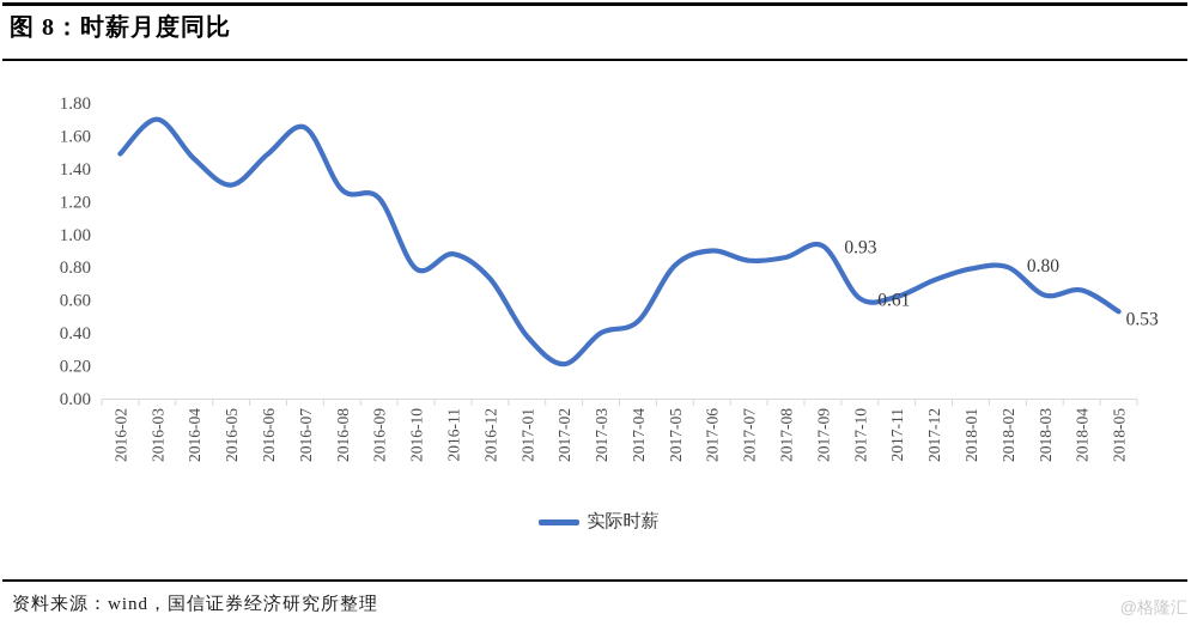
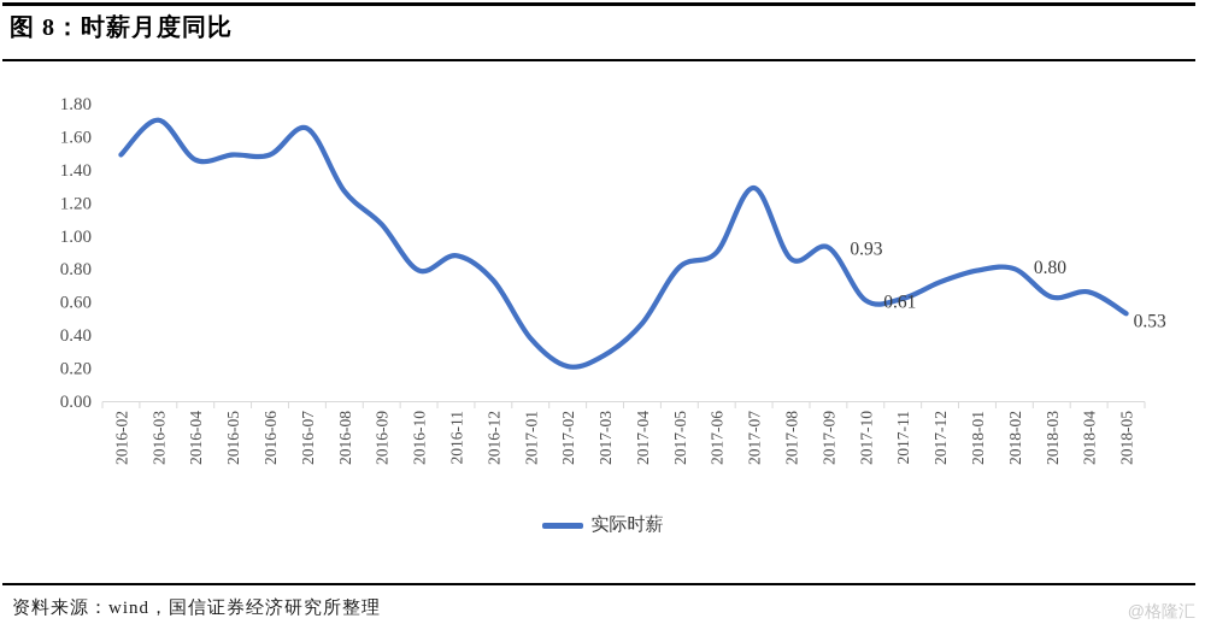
2016-05: 1.30 -> 1.49
2016-09: 1.22 -> 1.07
2017-03: 0.40 -> 0.28
2017-07: 0.84 -> 1.29
